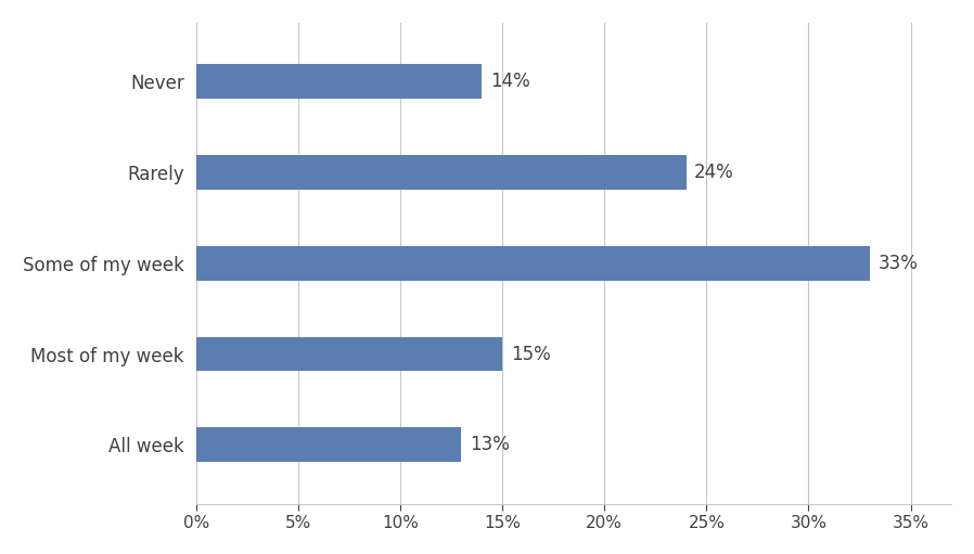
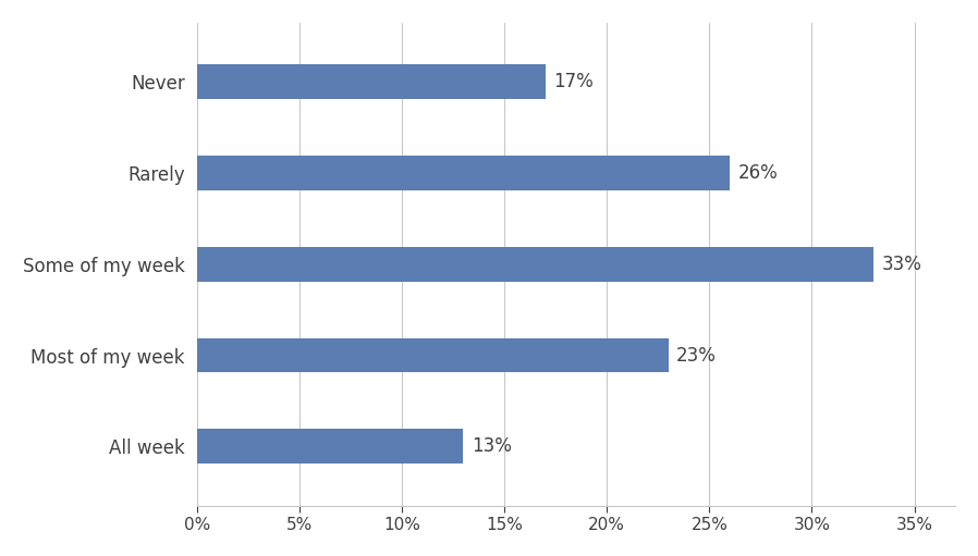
Never: 14% -> 17%
Rarely: 24% -> 26%
Most of my week: 15% -> 23%
